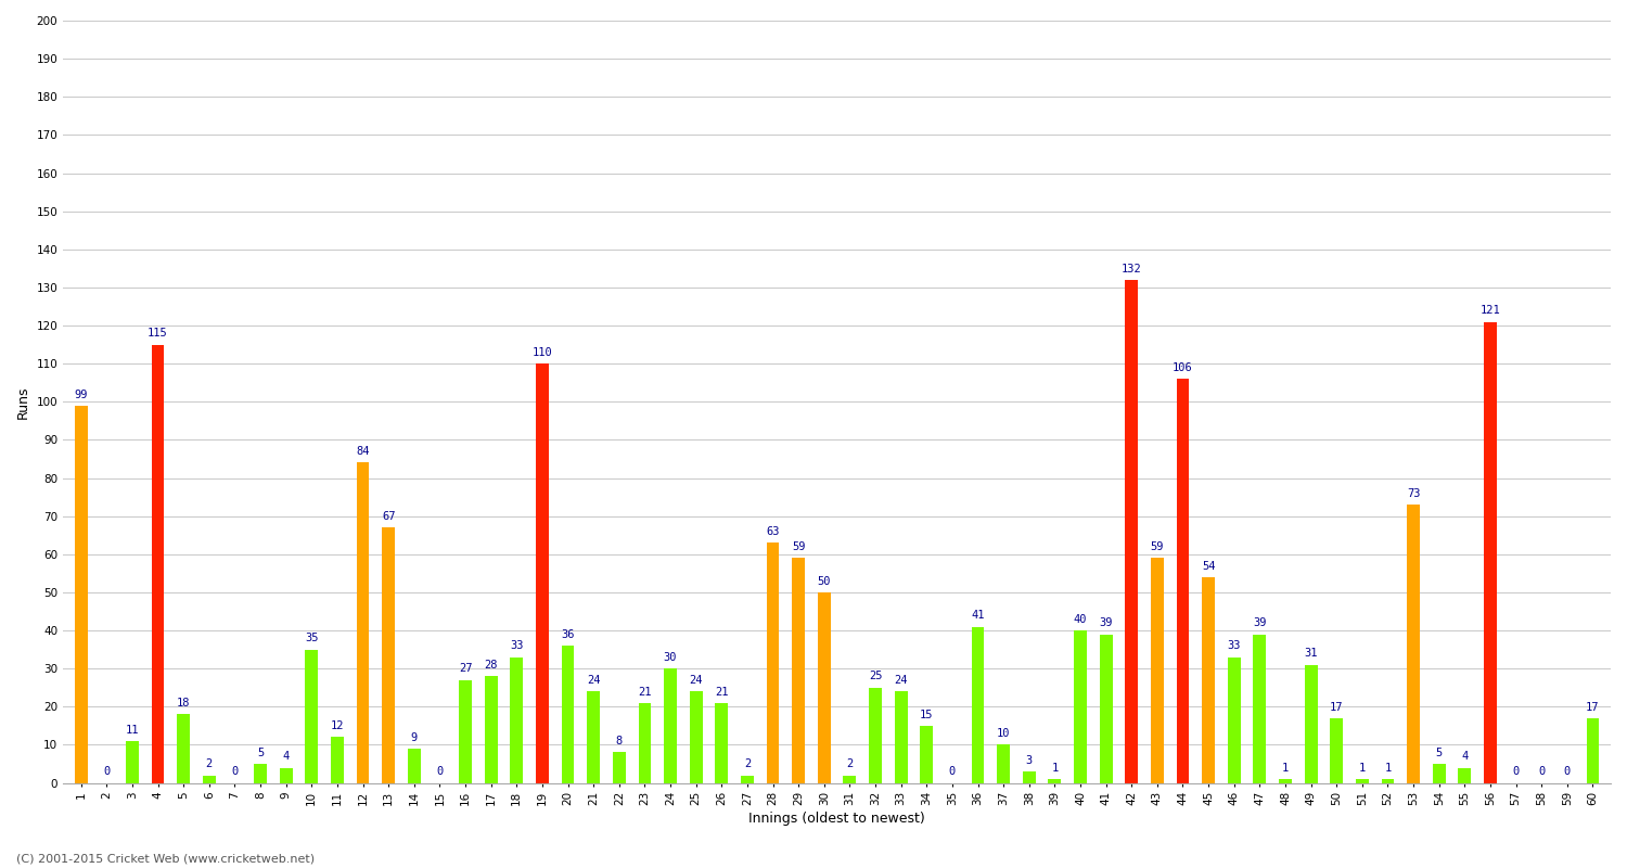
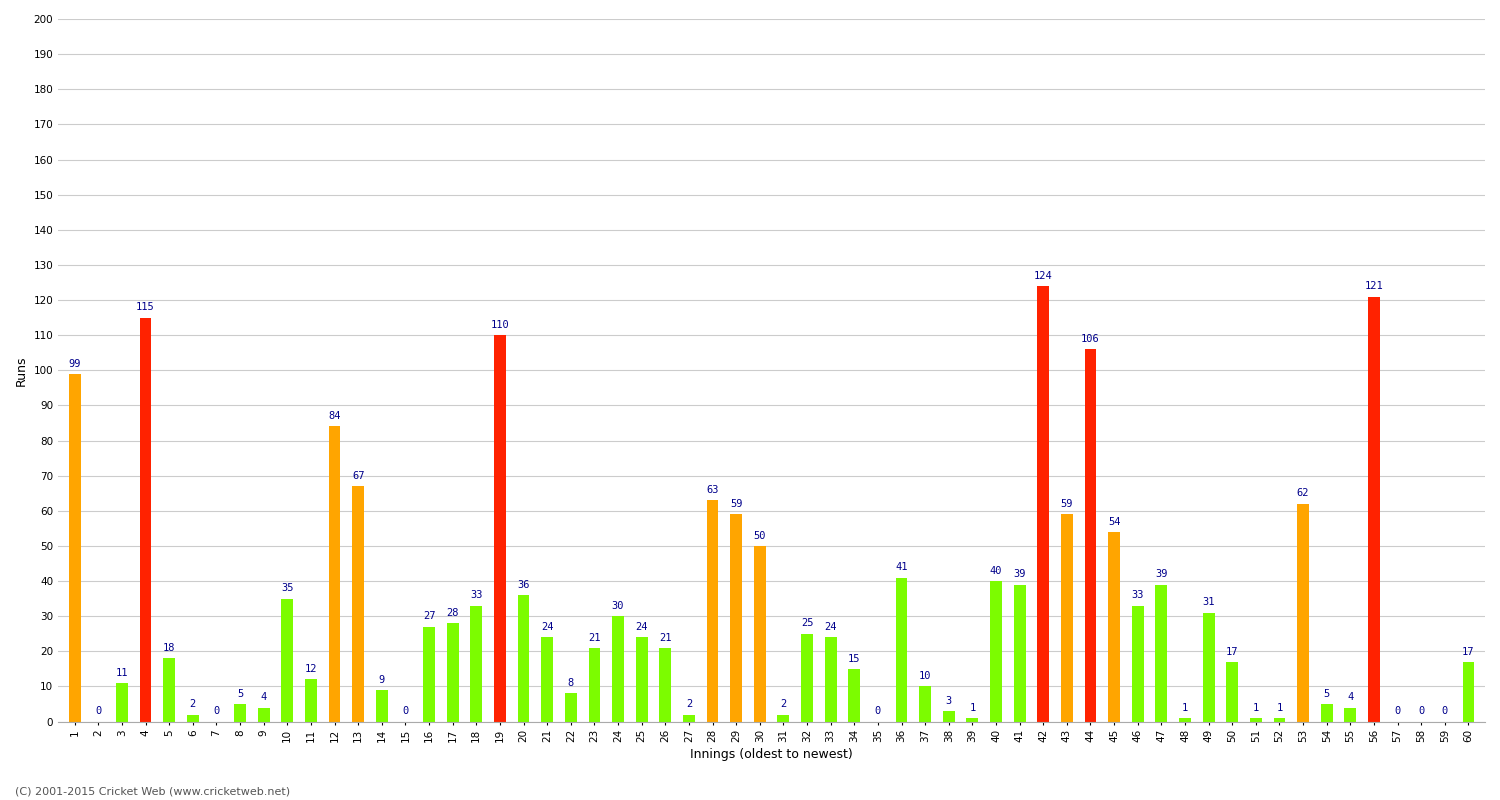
42: 132 -> 124
53: 73 -> 62
